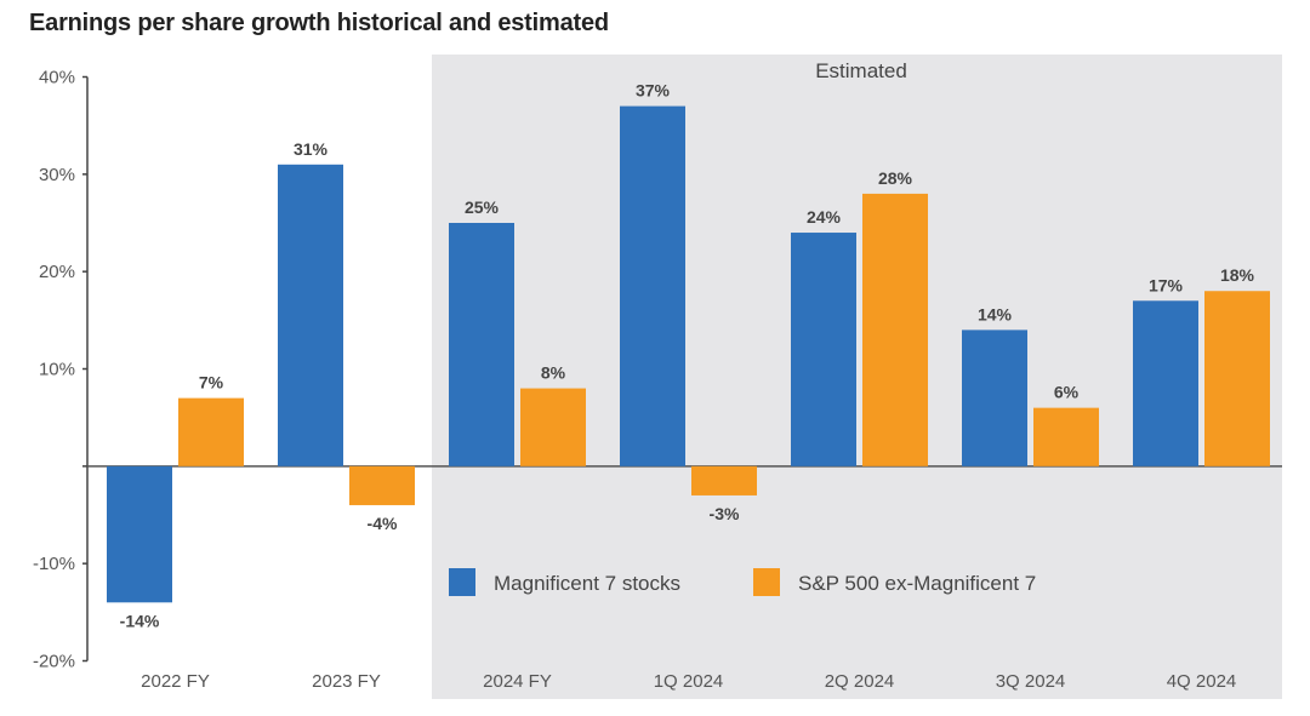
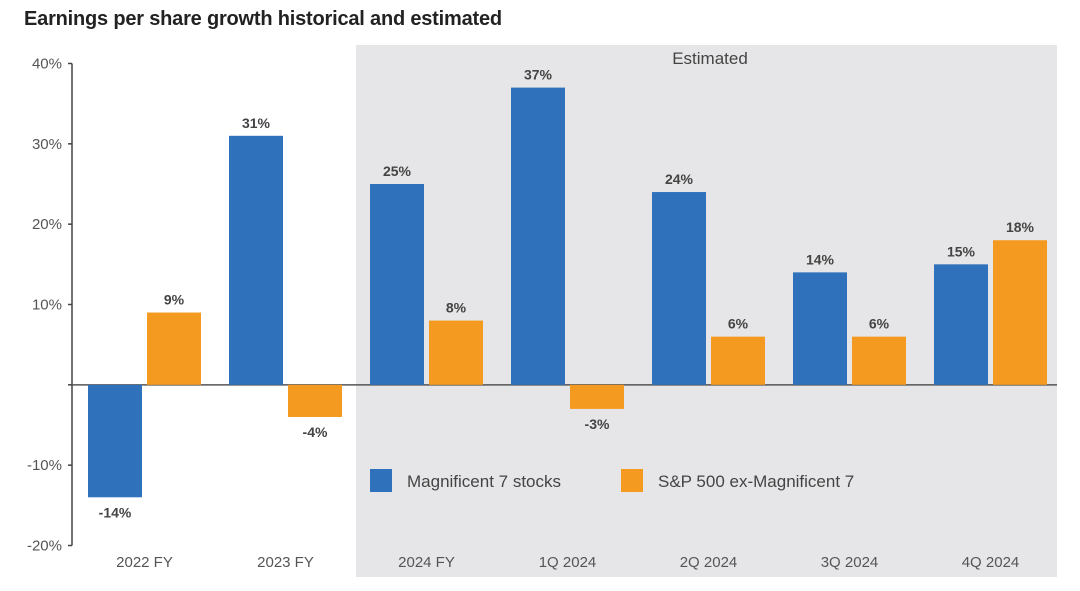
S&P 500 ex-Magnificent 7/2022 FY: 7% -> 9%
S&P 500 ex-Magnificent 7/2Q 2024: 28% -> 6%
Magnificent 7 stocks/4Q 2024: 17% -> 15%
